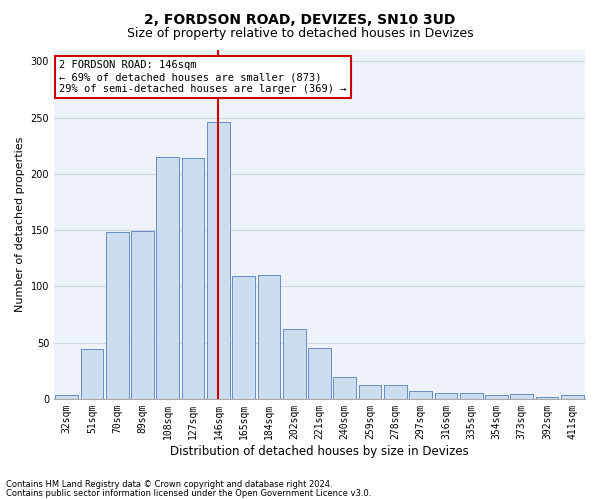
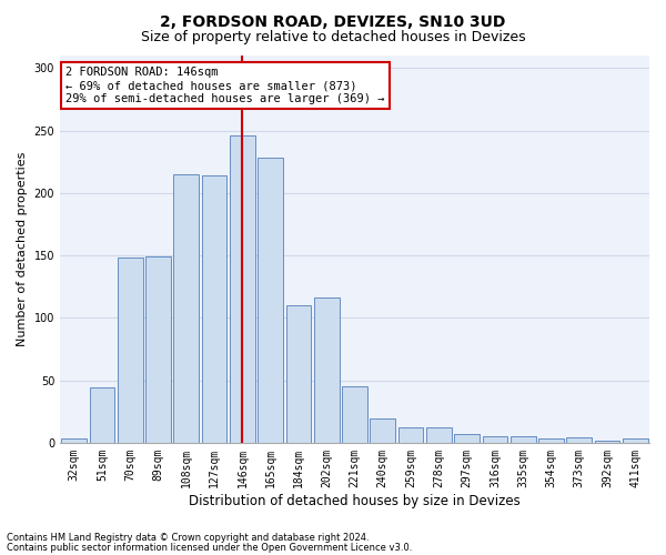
165sqm: 109 -> 228
202sqm: 62 -> 116
